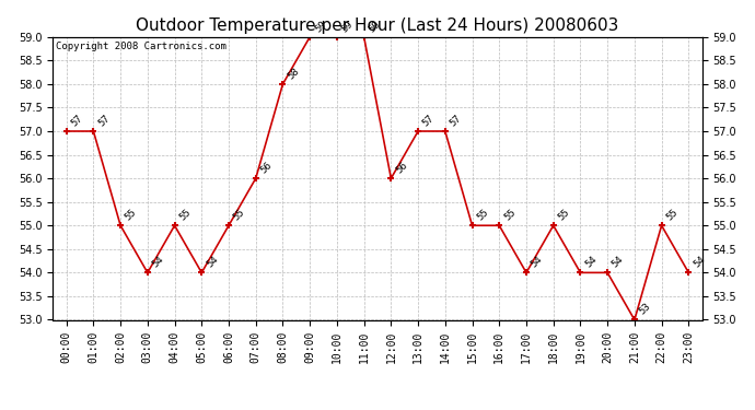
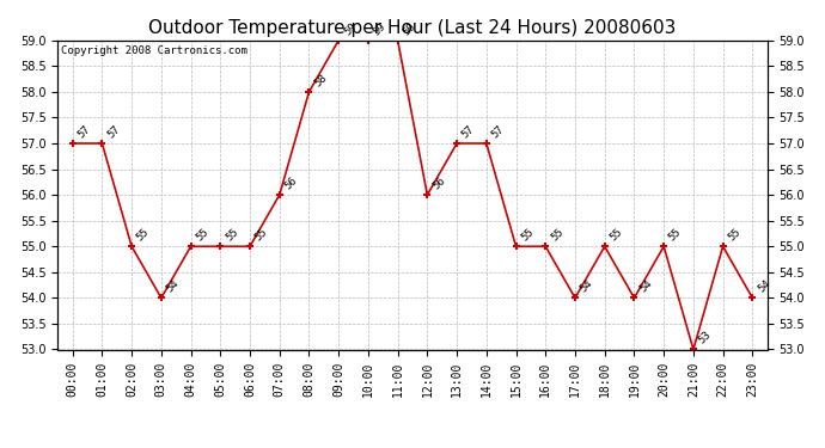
05:00: 54 -> 55
20:00: 54 -> 55
